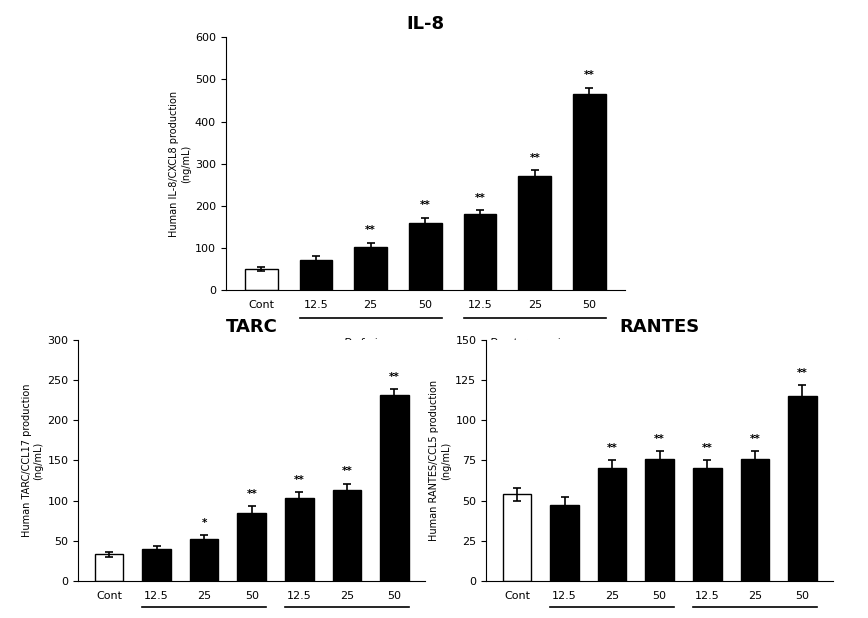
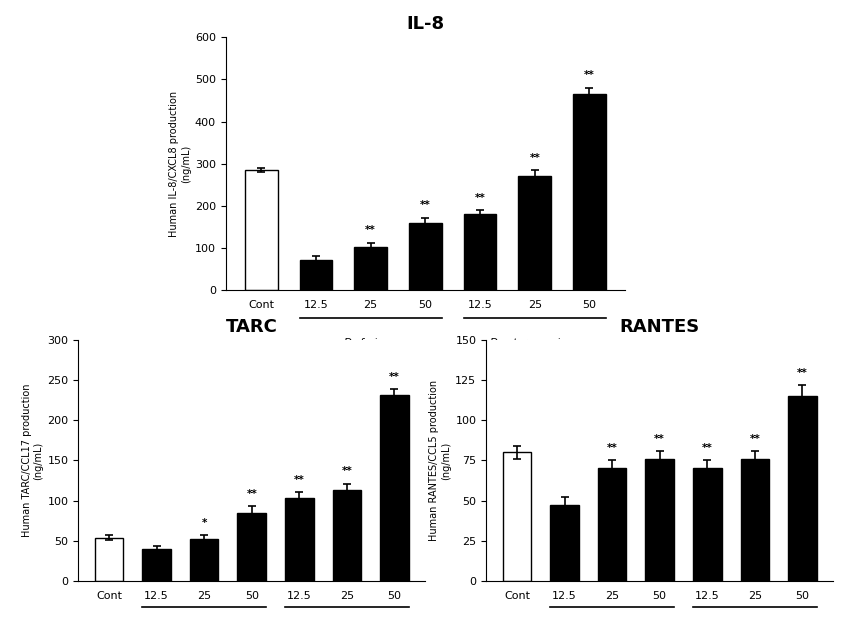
IL-8/Cont: 50 -> 285
TARC/Cont: 33 -> 54
RANTES/Cont: 54 -> 80
